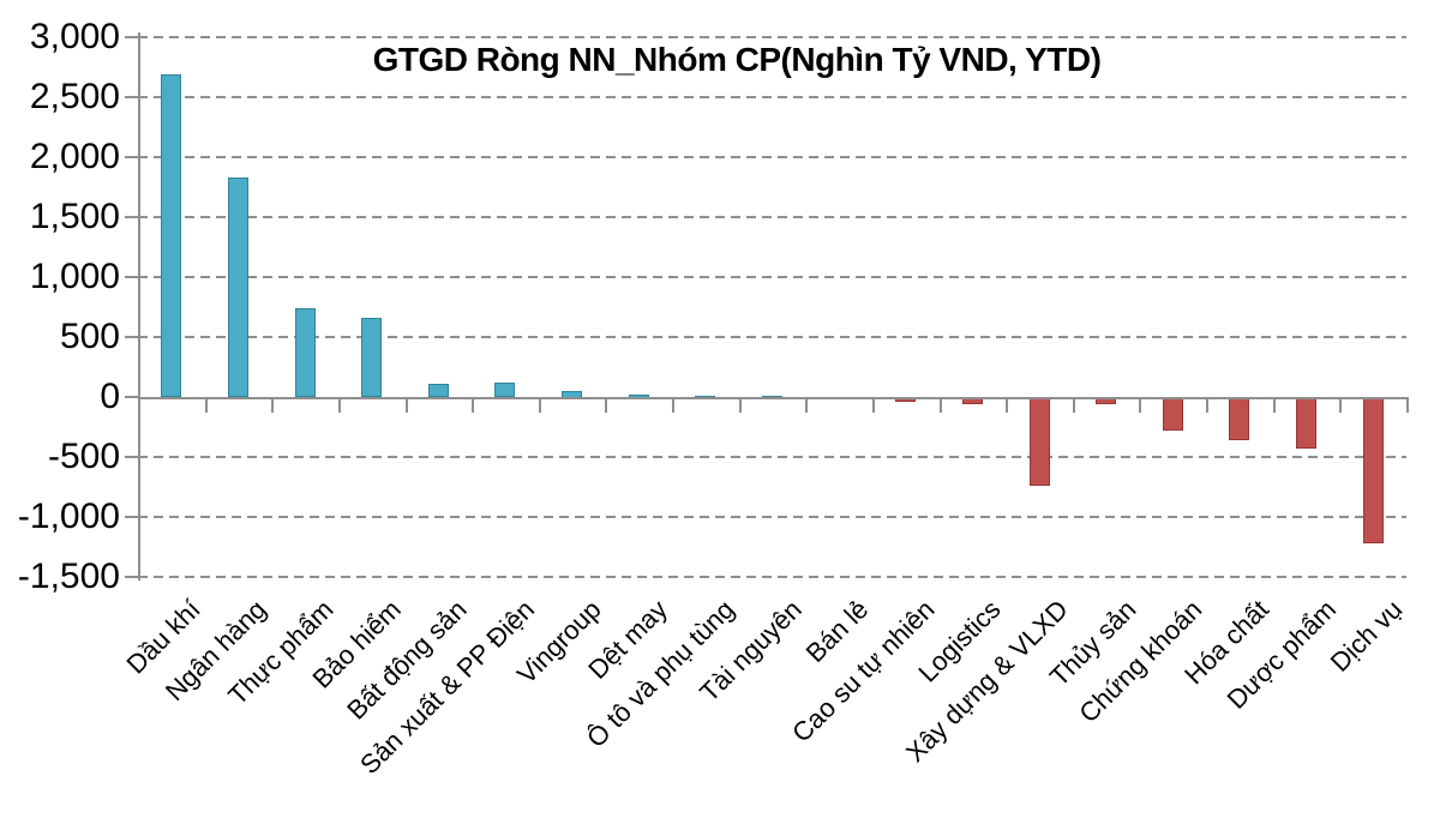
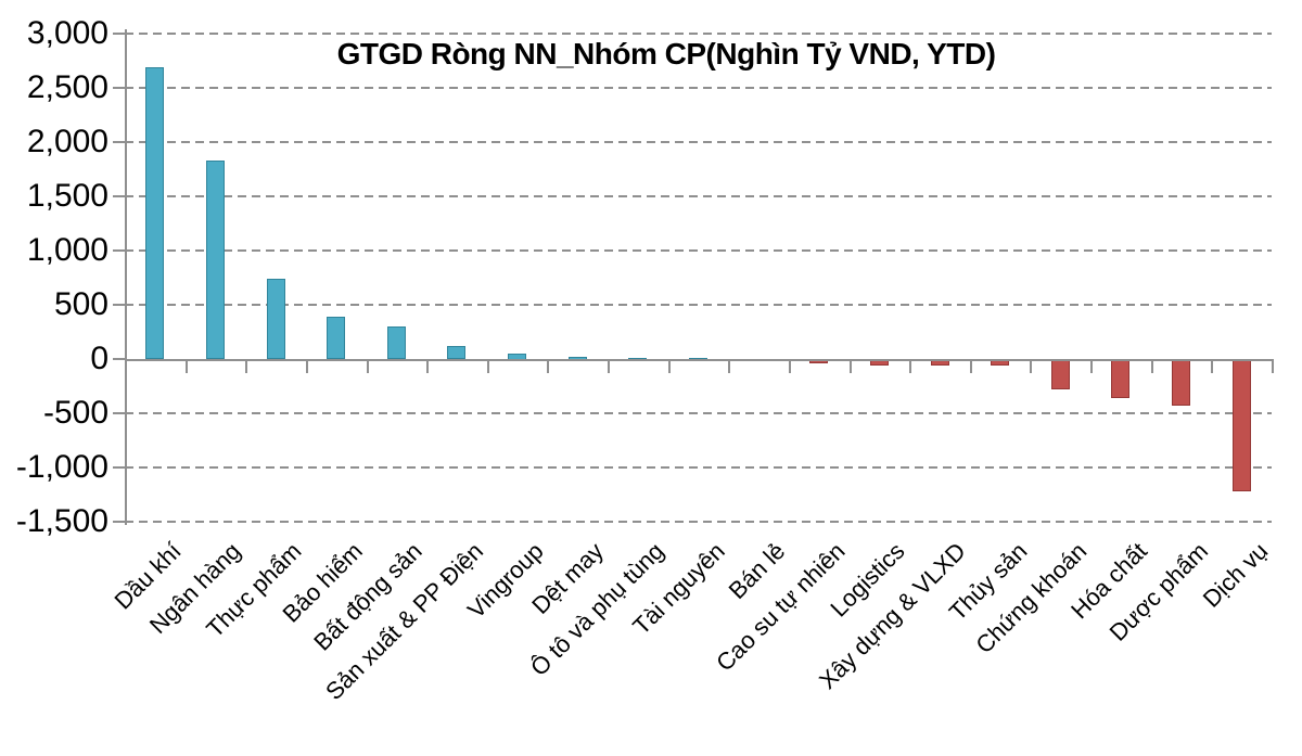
Bảo hiểm: 660 -> 390
Bất động sản: 110 -> 300
Xây dựng & VLXD: -740 -> -60
